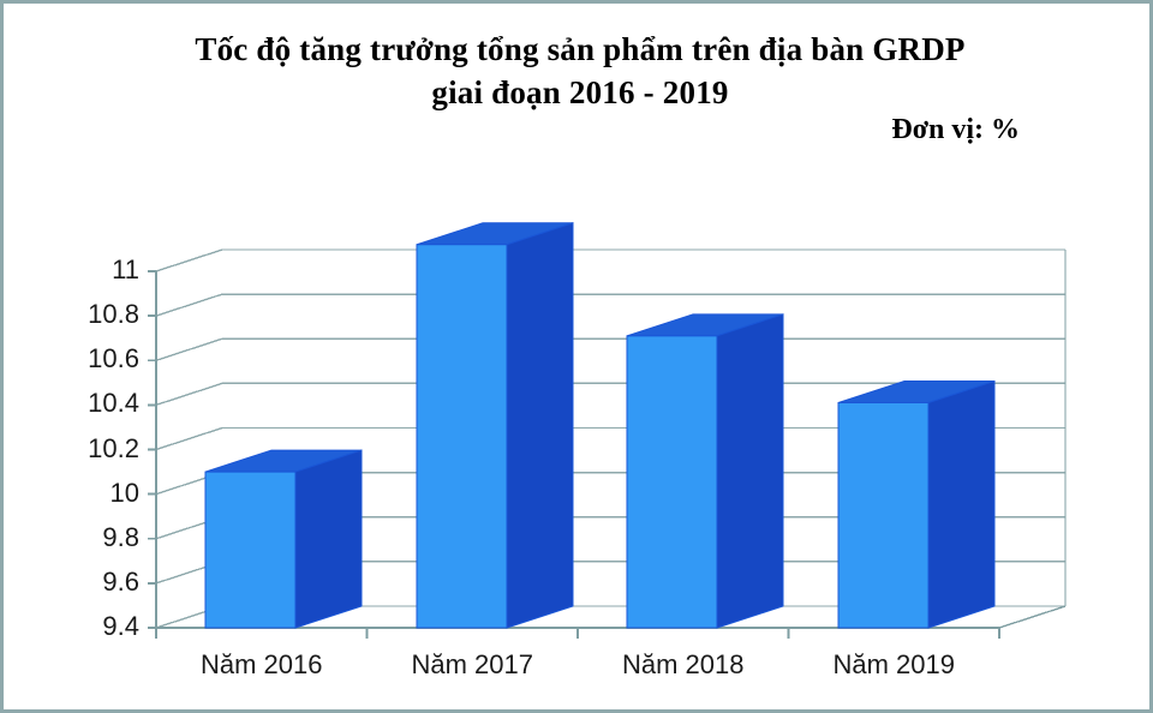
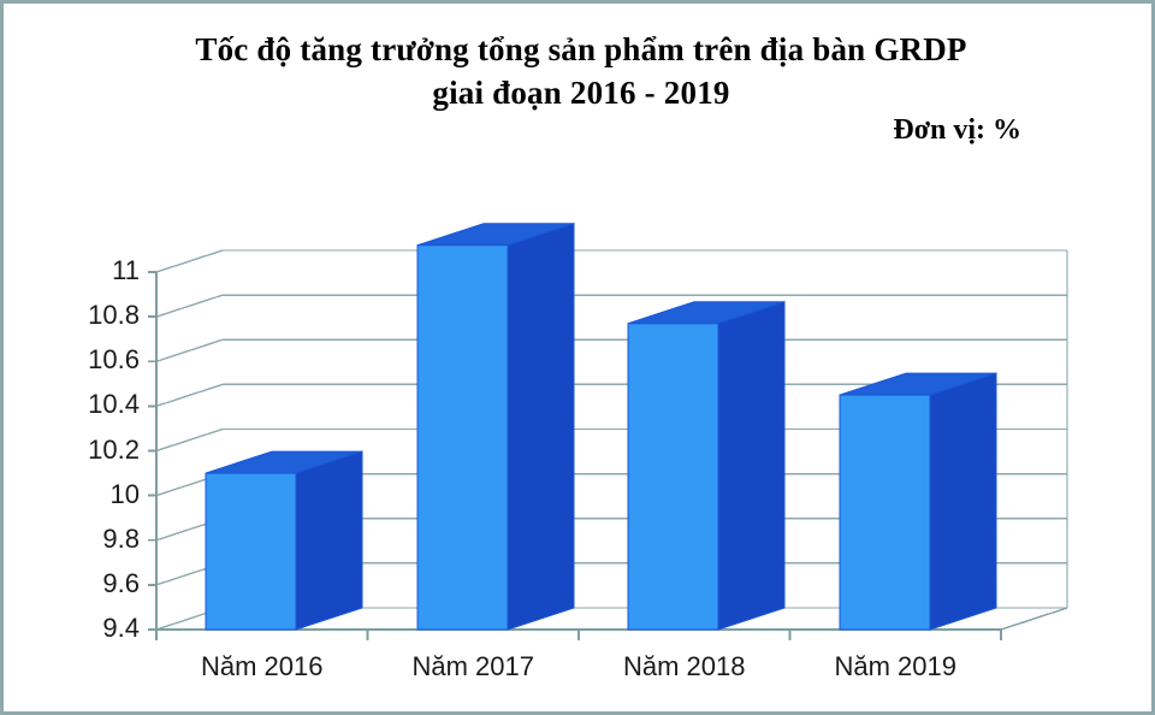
Năm 2018: 10.71 -> 10.77
Năm 2019: 10.41 -> 10.45
